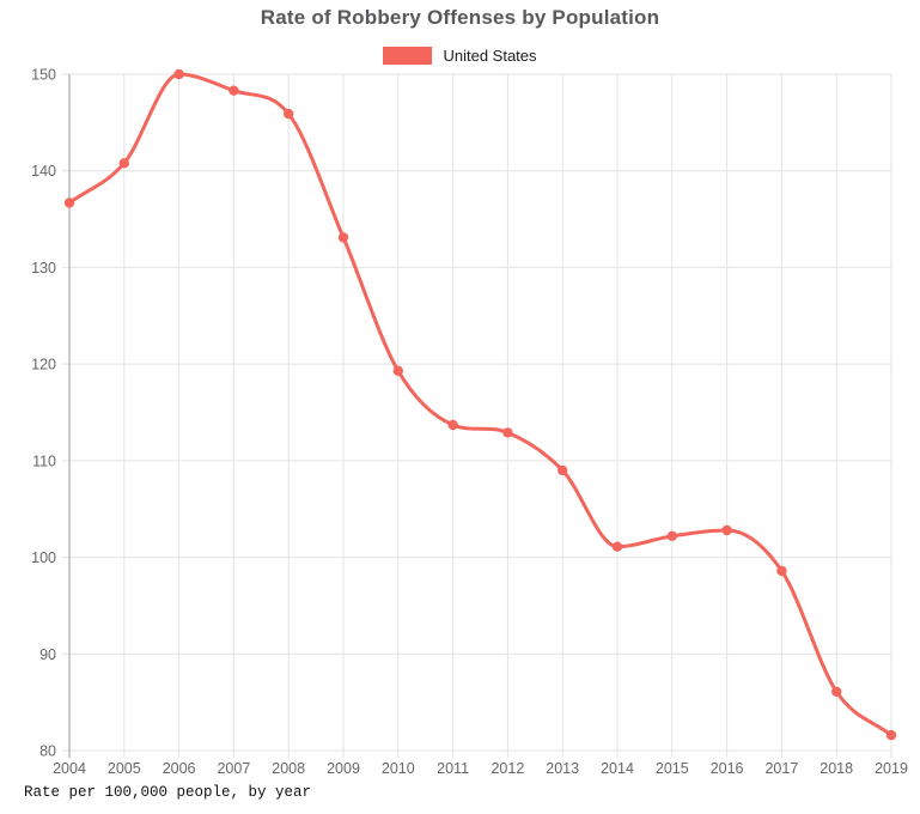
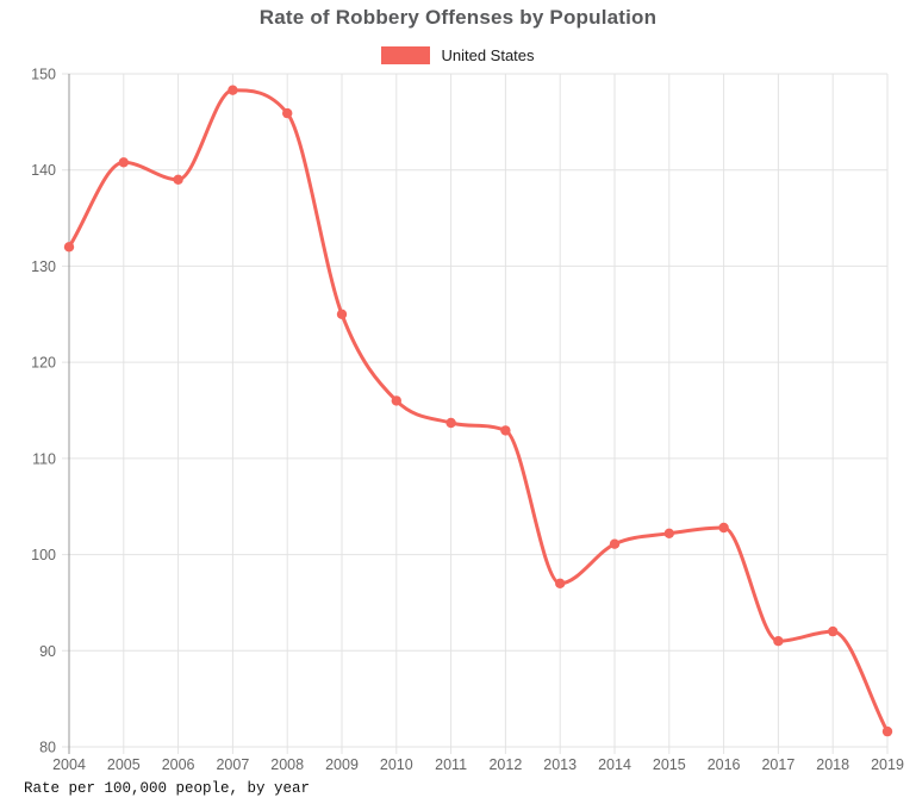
2004: 137 -> 132
2006: 150 -> 139
2009: 133 -> 125
2010: 119 -> 116
2013: 109 -> 97
2017: 99 -> 91
2018: 86 -> 92
